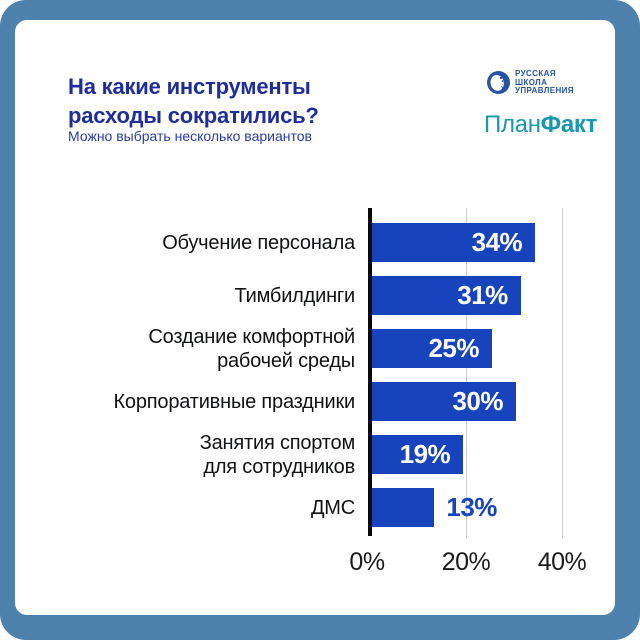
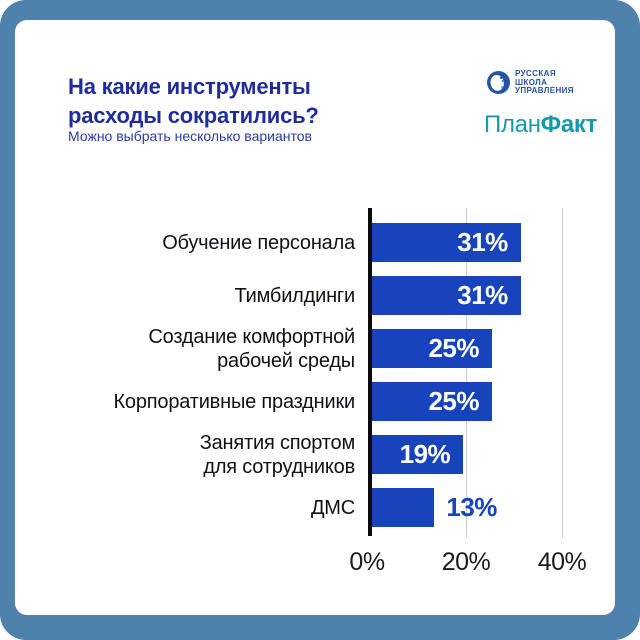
Обучение персонала: 34% -> 31%
Корпоративные праздники: 30% -> 25%
